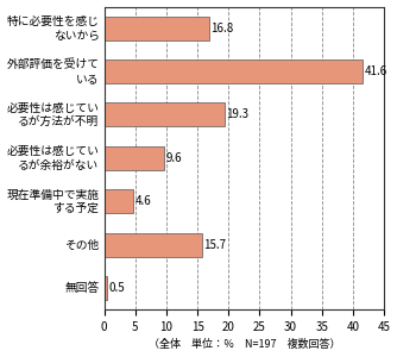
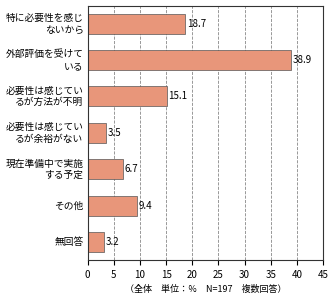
特に必要性を感じ ないから: 16.8 -> 18.7
外部評価を受けて いる: 41.6 -> 38.9
必要性は感じてい るが方法が不明: 19.3 -> 15.1
必要性は感じてい るが余裕がない: 9.6 -> 3.5
現在準備中で実施 する予定: 4.6 -> 6.7
その他: 15.7 -> 9.4
無回答: 0.5 -> 3.2
